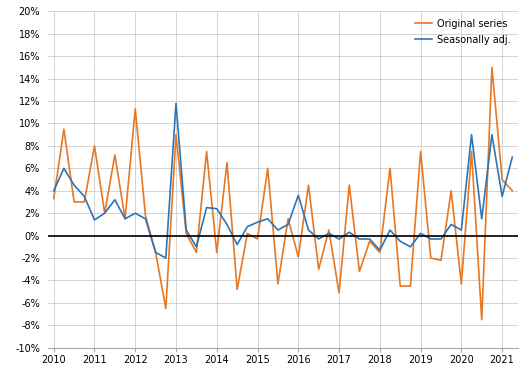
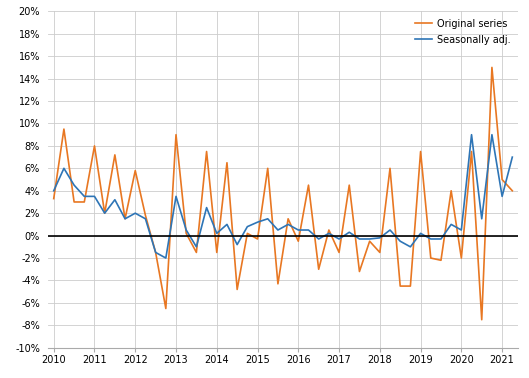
Seasonally adj./2011: 1.4% -> 3.5%
Original series/2012: 11.3% -> 5.8%
Seasonally adj./2013: 11.8% -> 3.5%
Seasonally adj./2014: 2.4% -> 0.2%
Original series/2016: -1.9% -> -0.5%
Seasonally adj./2016: 3.6% -> 0.5%
Original series/2017: -5.1% -> -1.5%
Seasonally adj./2018: -1.3% -> -0.2%
Original series/2020: -4.3% -> -2.0%
